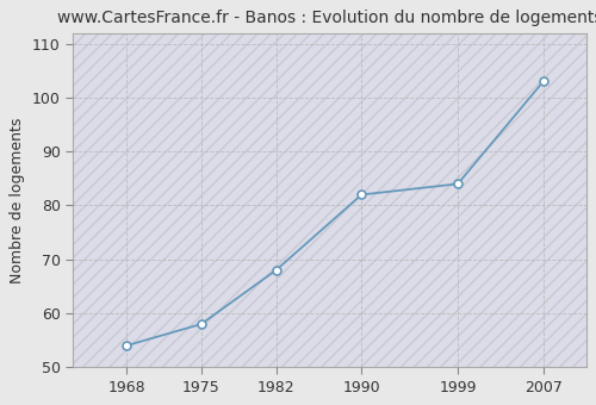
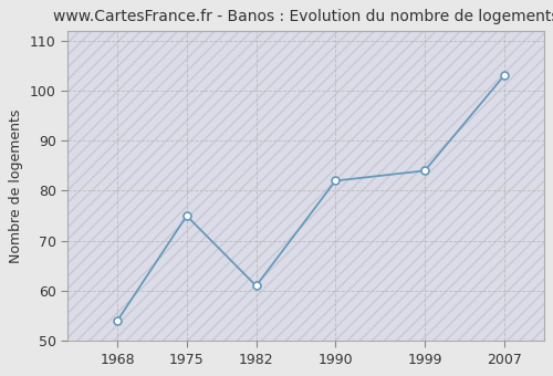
1975: 58 -> 75
1982: 68 -> 61
